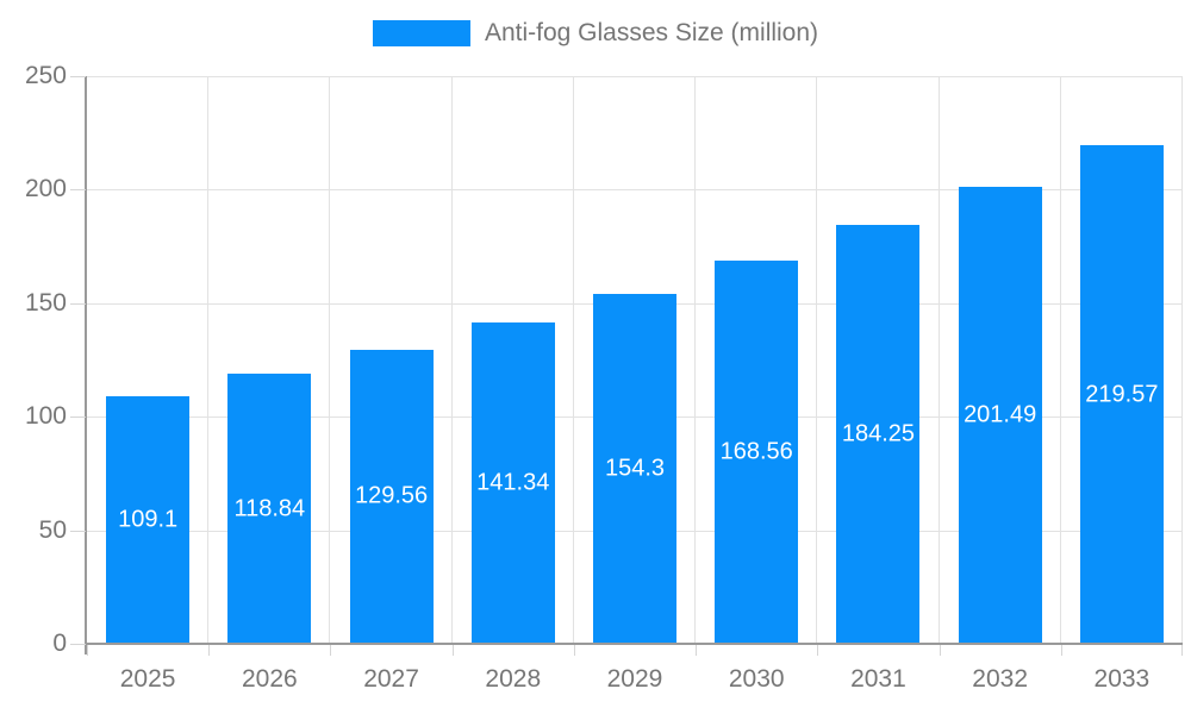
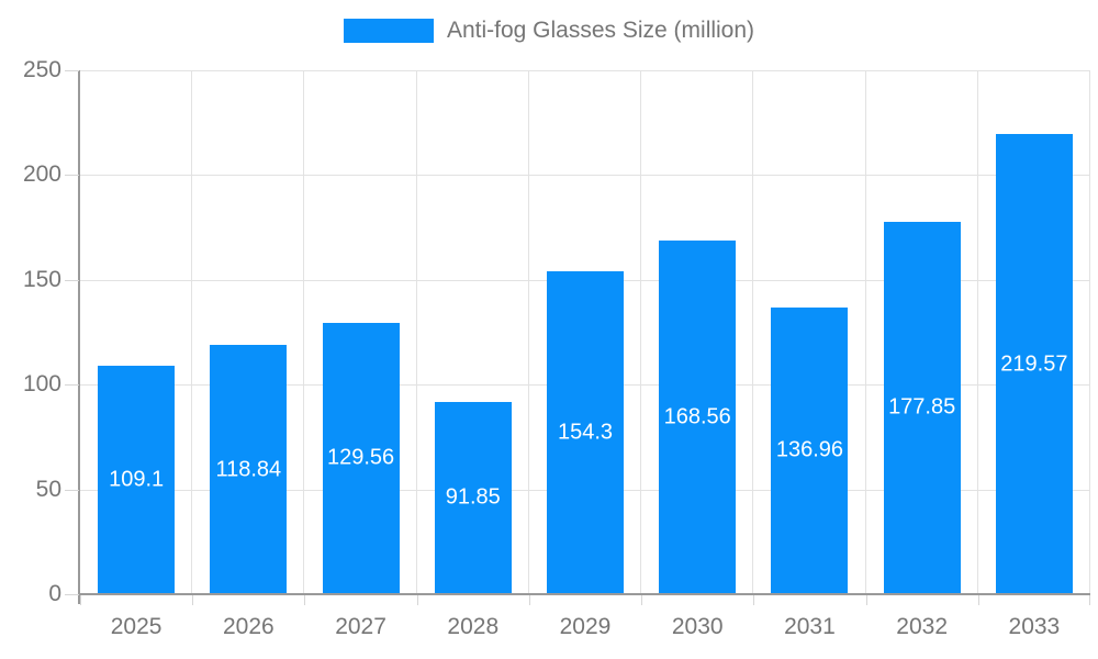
2028: 141.34 -> 91.85
2031: 184.25 -> 136.96
2032: 201.49 -> 177.85
